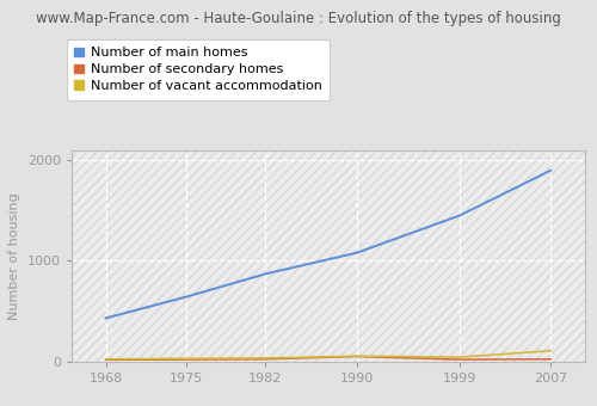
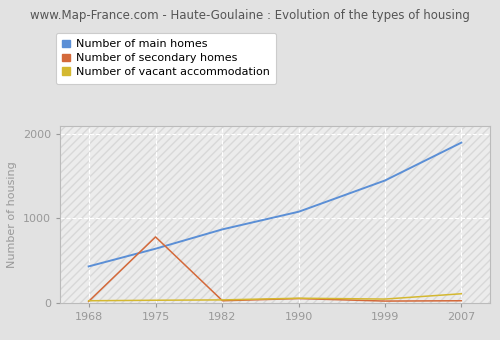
Number of secondary homes/1975: 20 -> 780
